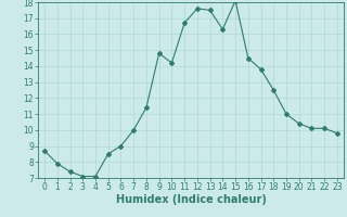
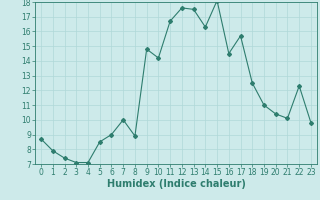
8: 11.4 -> 8.9
17: 13.8 -> 15.7
22: 10.1 -> 12.3
